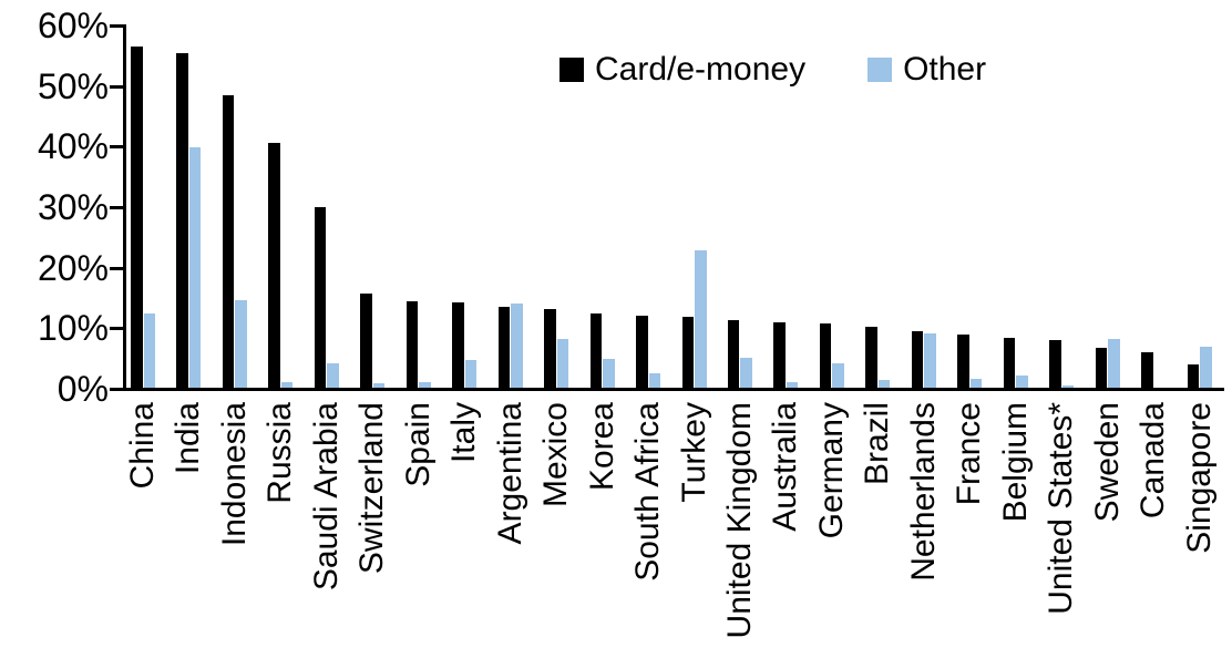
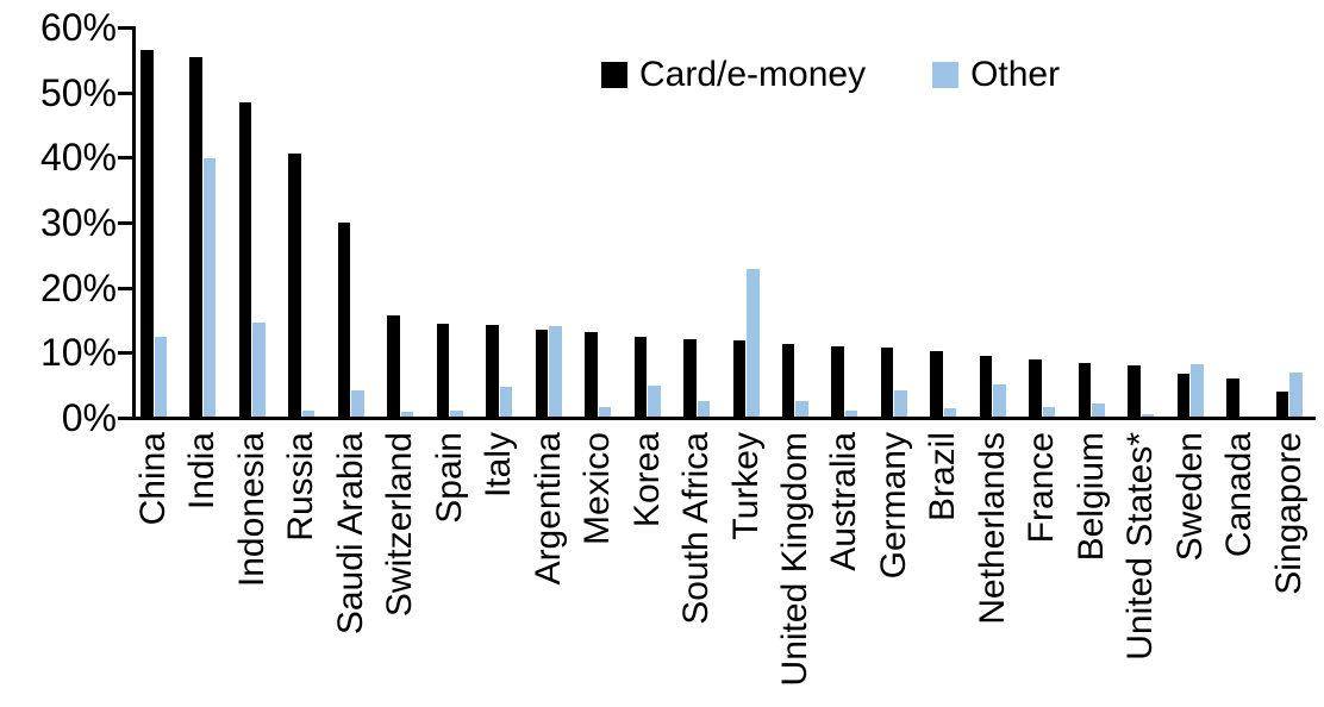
Other/Mexico: 8% -> 1%
Other/United Kingdom: 5% -> 2%
Other/Netherlands: 9% -> 5%
